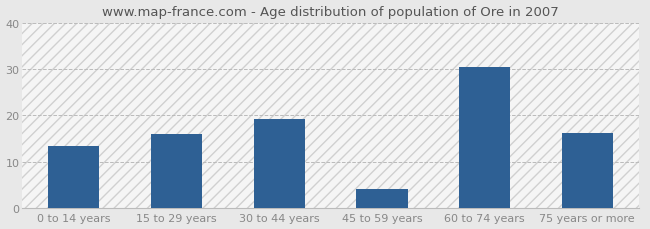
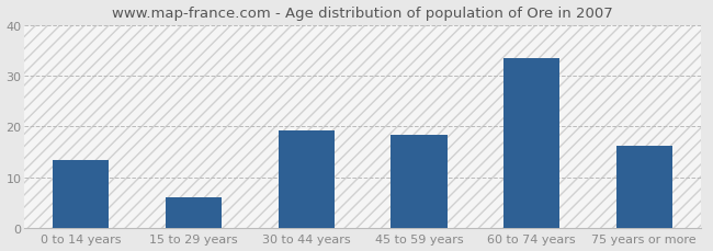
15 to 29 years: 16.0 -> 6.1
45 to 59 years: 4.0 -> 18.3
60 to 74 years: 30.5 -> 33.4
